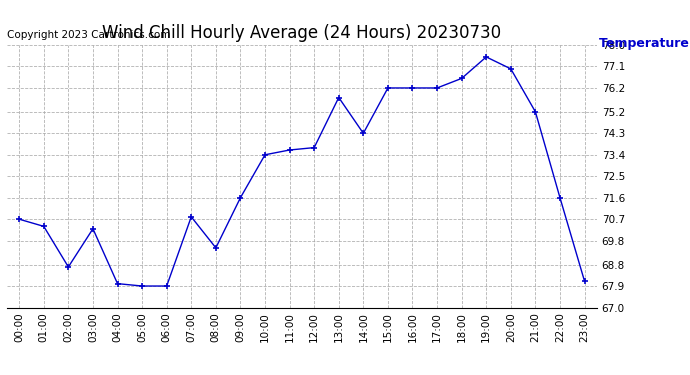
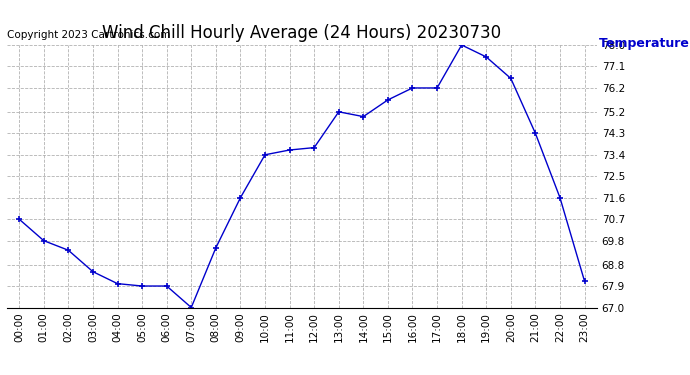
01:00: 70.4 -> 69.8
02:00: 68.7 -> 69.4
03:00: 70.3 -> 68.5
07:00: 70.8 -> 67.0
13:00: 75.8 -> 75.2
14:00: 74.3 -> 75.0
15:00: 76.2 -> 75.7
18:00: 76.6 -> 78.0
20:00: 77.0 -> 76.6
21:00: 75.2 -> 74.3
